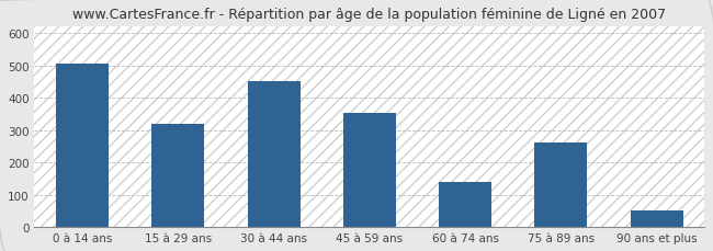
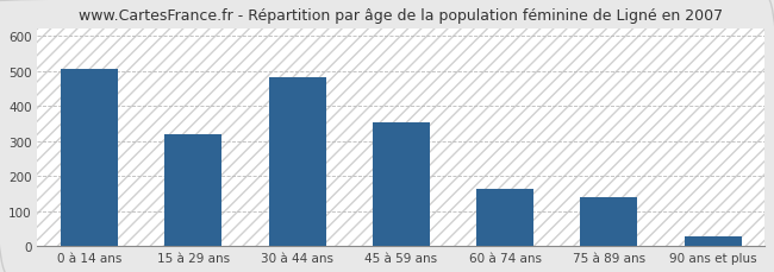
30 à 44 ans: 450 -> 482
60 à 74 ans: 140 -> 165
75 à 89 ans: 260 -> 140
90 ans et plus: 50 -> 27
